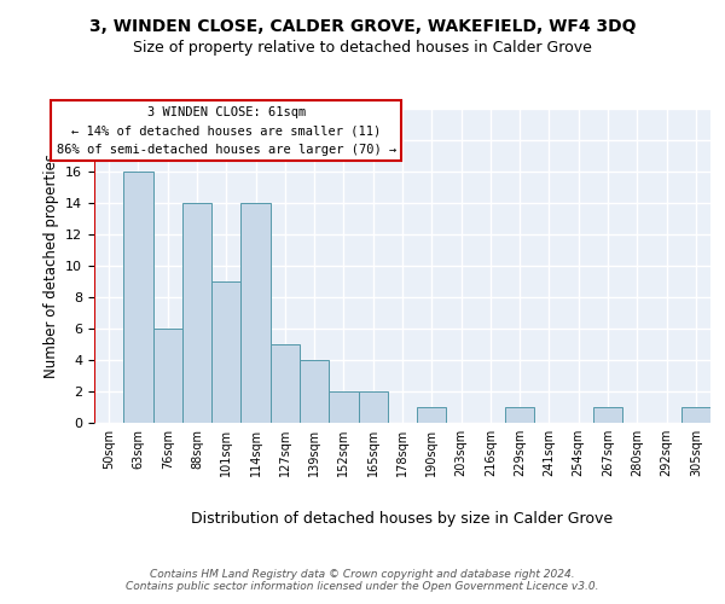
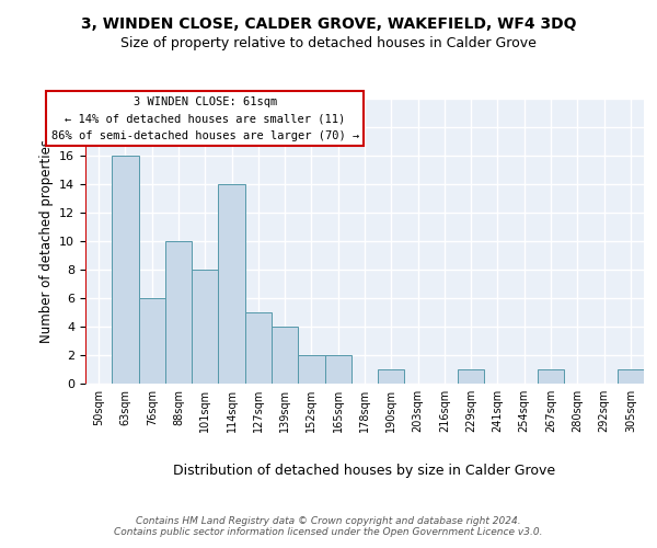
88sqm: 14 -> 10
101sqm: 9 -> 8
